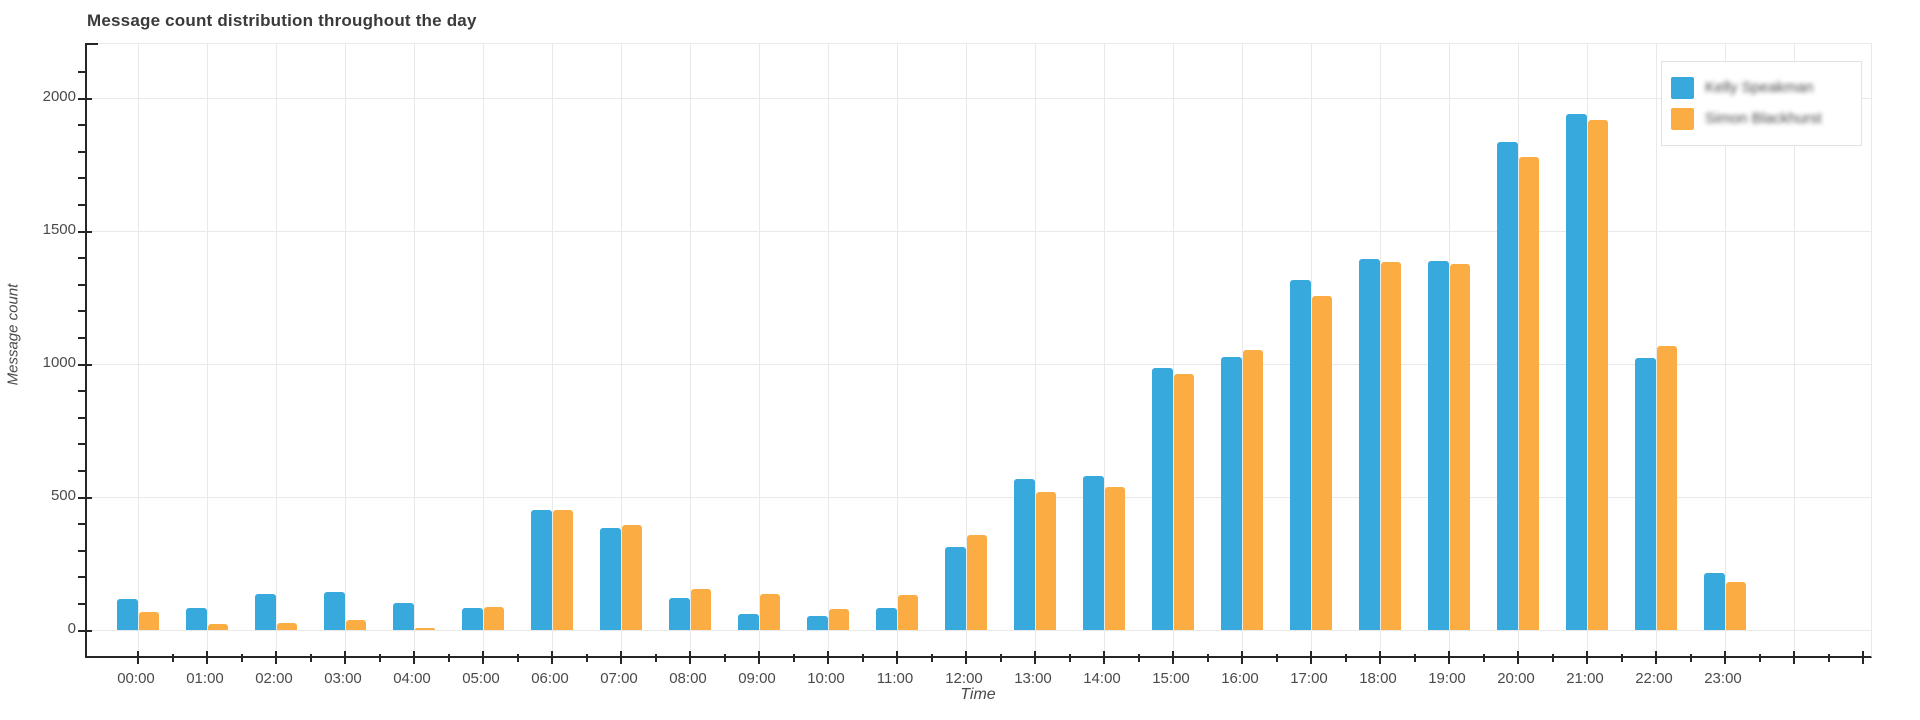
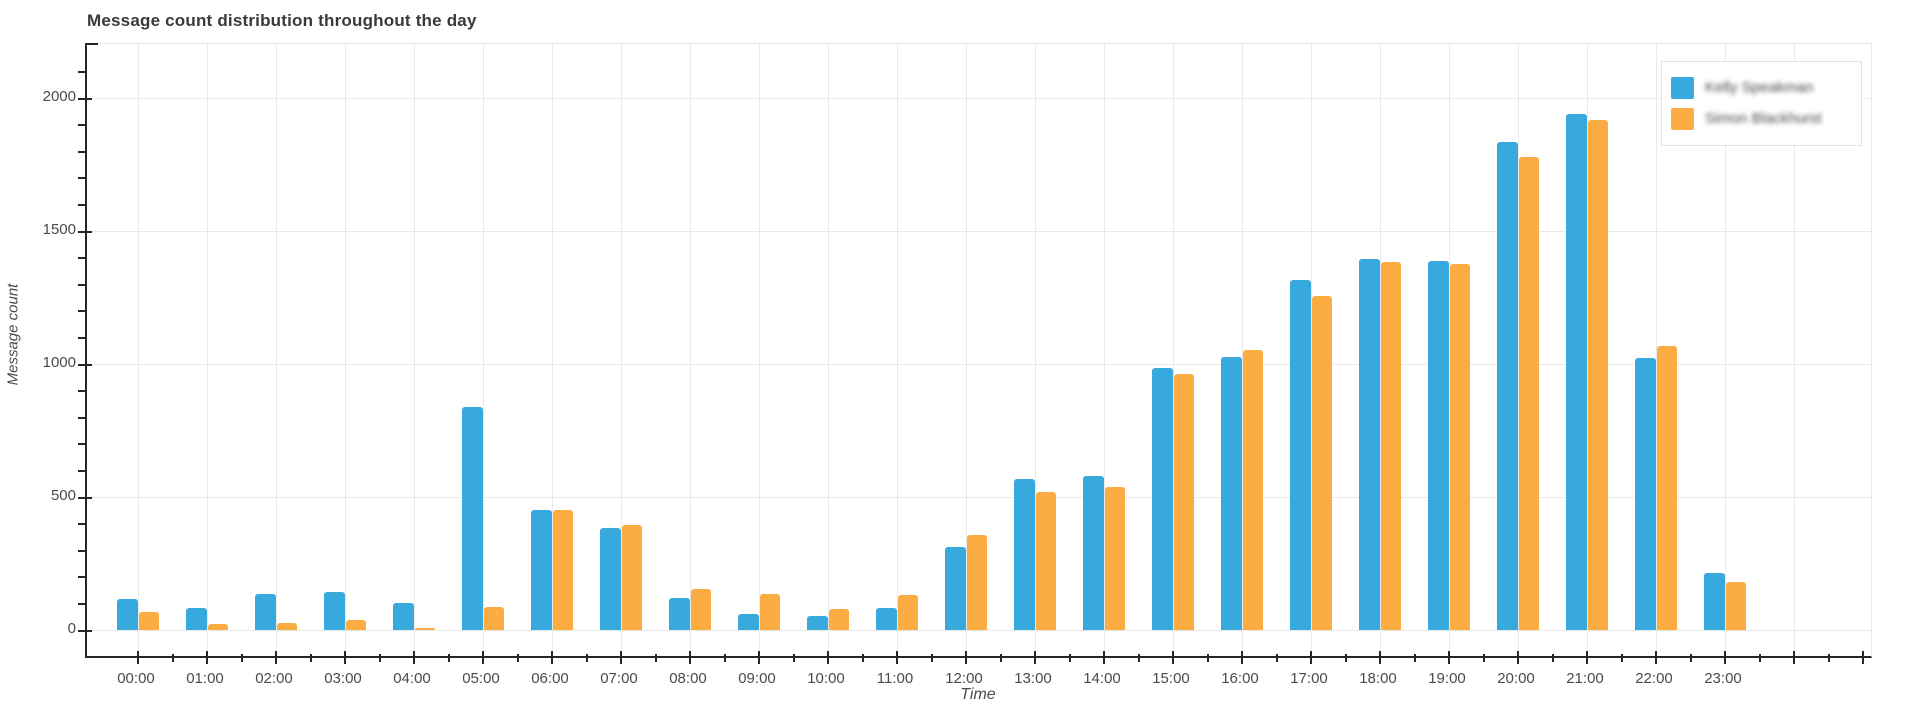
Kelly Speakman/05:00: 80 -> 840
